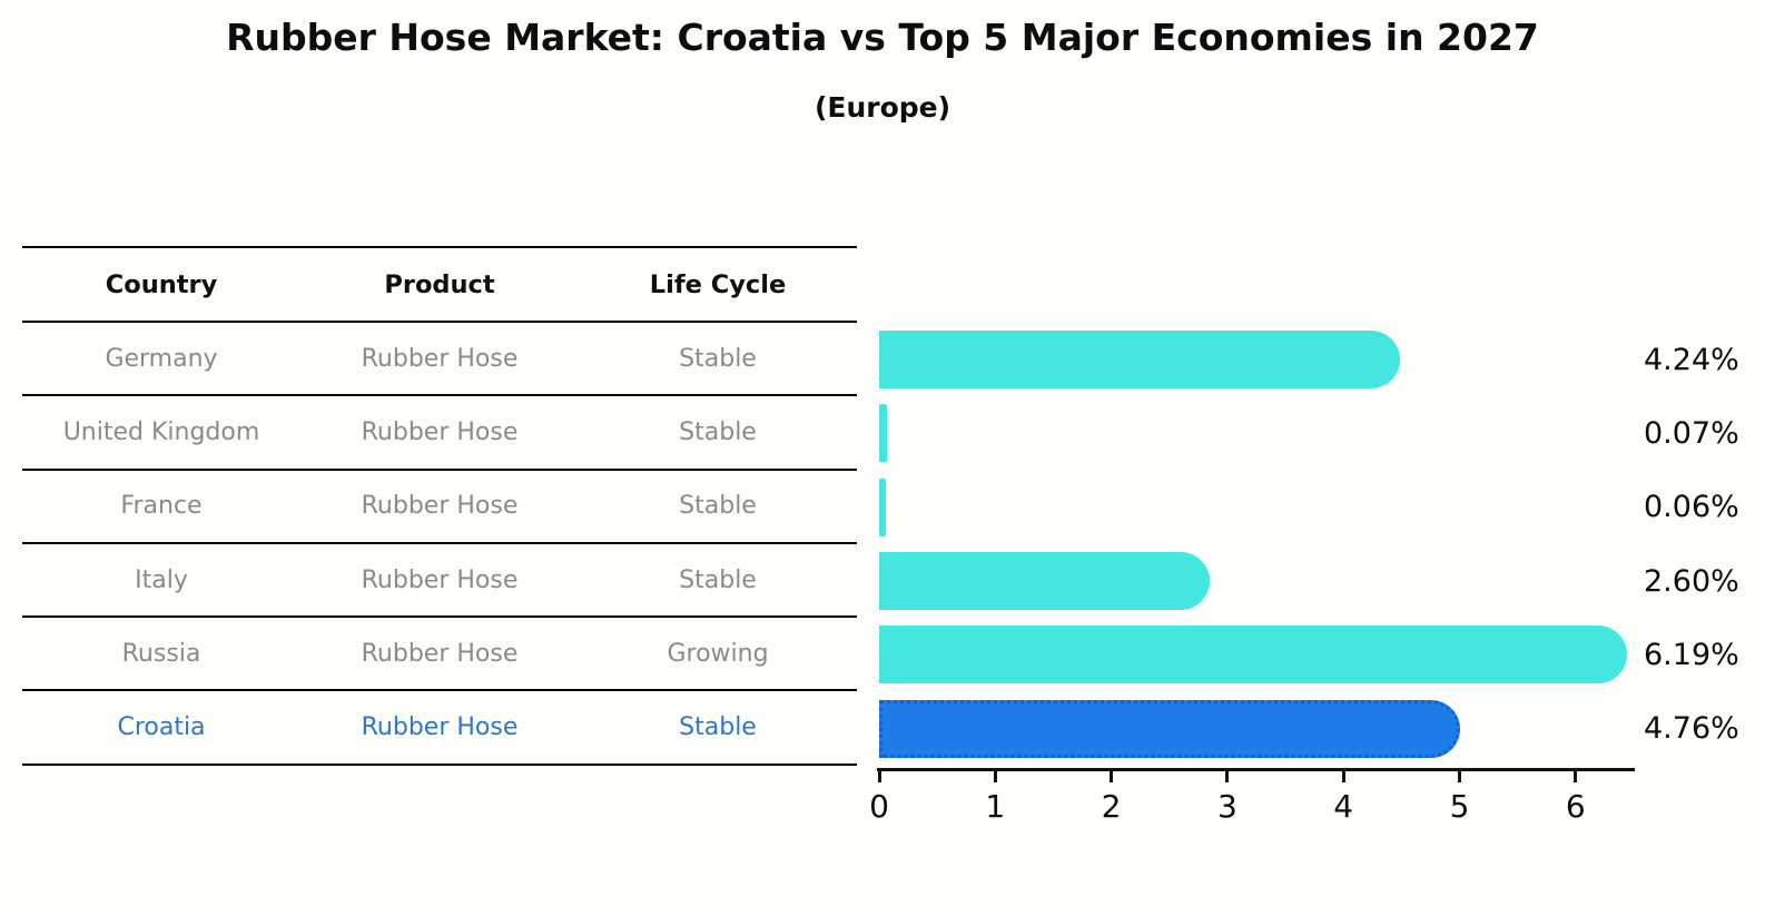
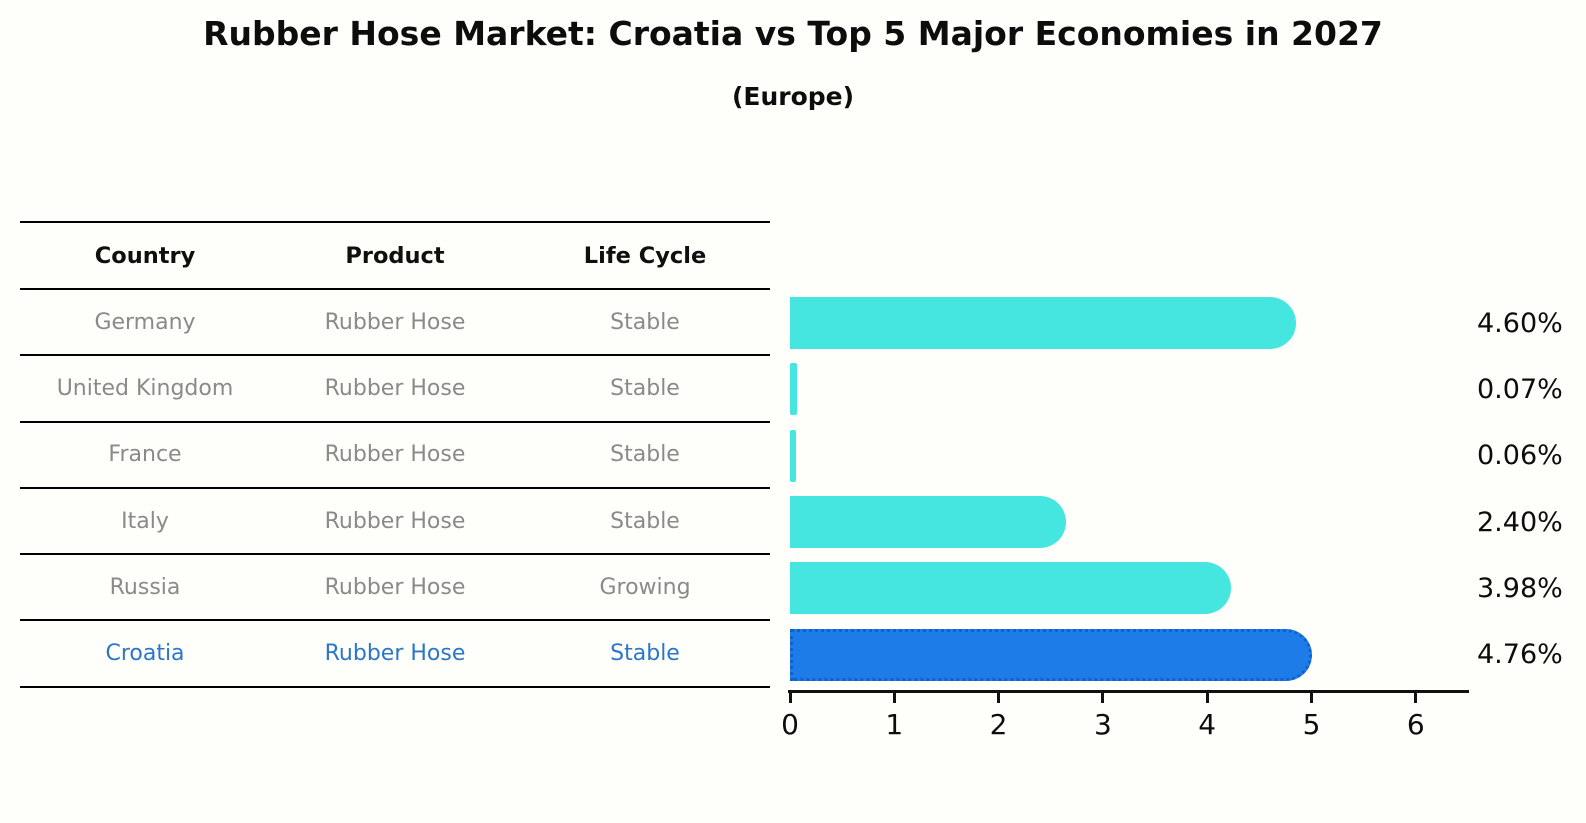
Germany: 4.24% -> 4.60%
Italy: 2.60% -> 2.40%
Russia: 6.19% -> 3.98%
